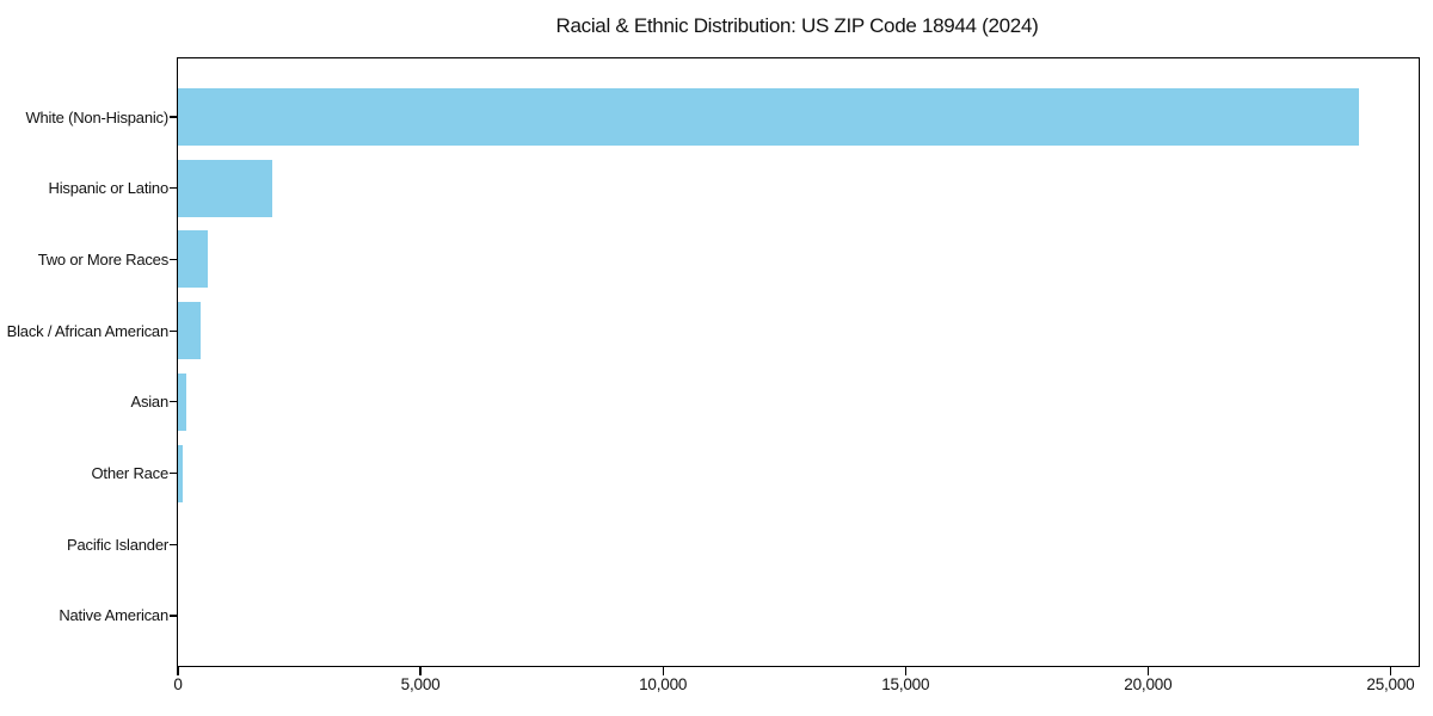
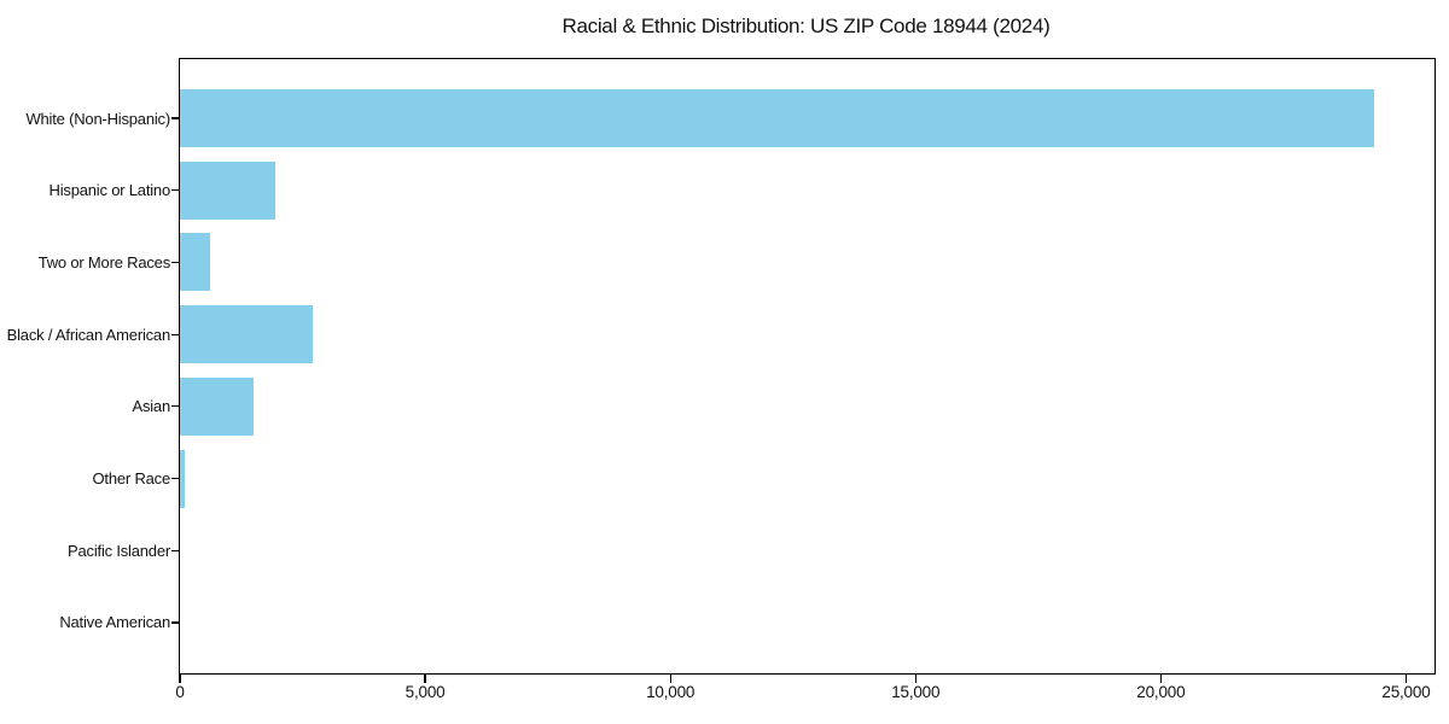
Black / African American: 500 -> 2700
Asian: 200 -> 1500
